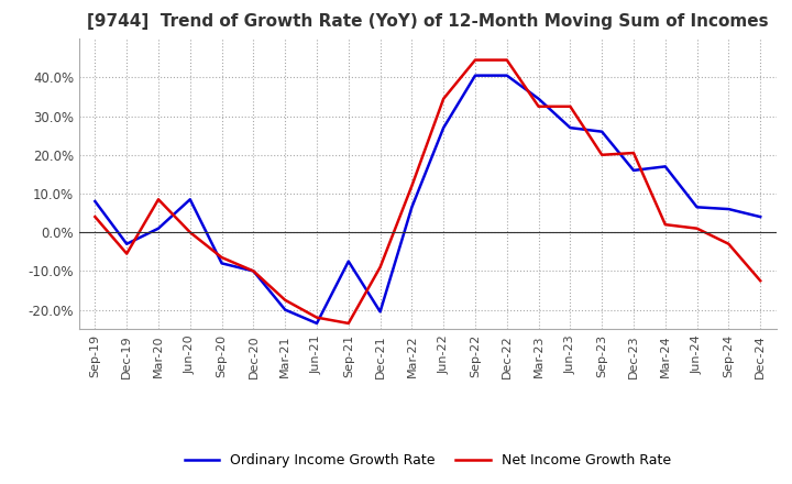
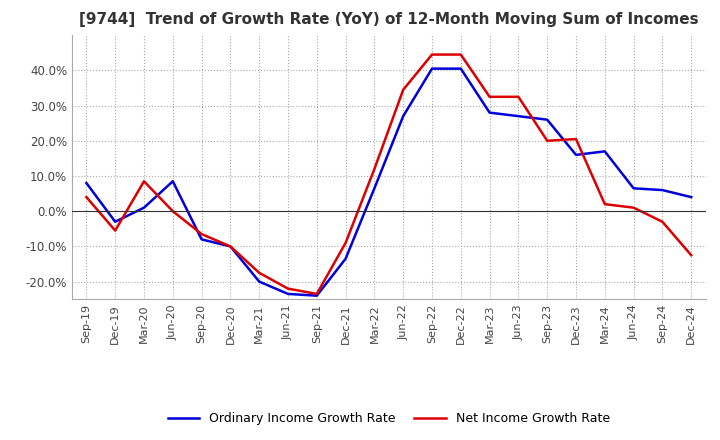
Ordinary Income Growth Rate/Sep-21: -7.5% -> -24.0%
Ordinary Income Growth Rate/Dec-21: -20.5% -> -13.5%
Ordinary Income Growth Rate/Mar-23: 34.5% -> 28.0%
